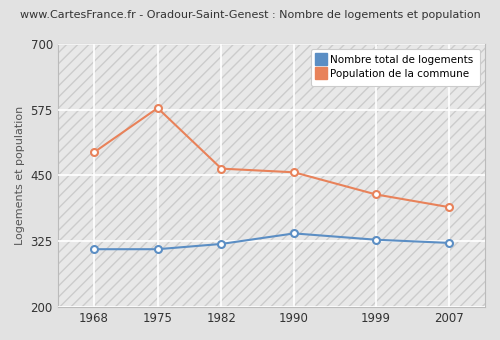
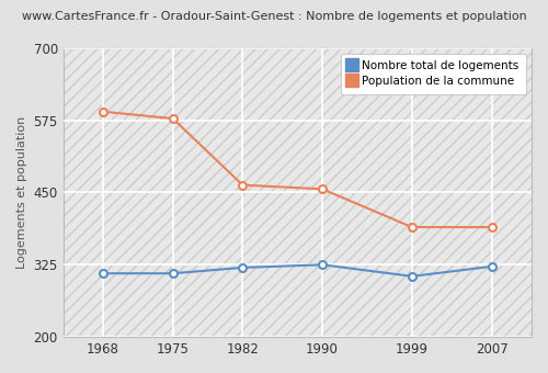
Population de la commune/1968: 494 -> 590
Nombre total de logements/1990: 340 -> 325
Nombre total de logements/1999: 328 -> 305
Population de la commune/1999: 414 -> 390
